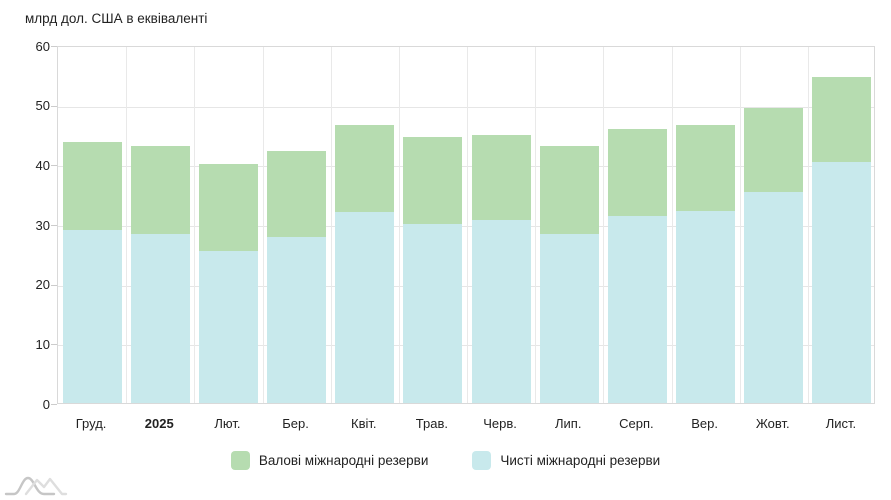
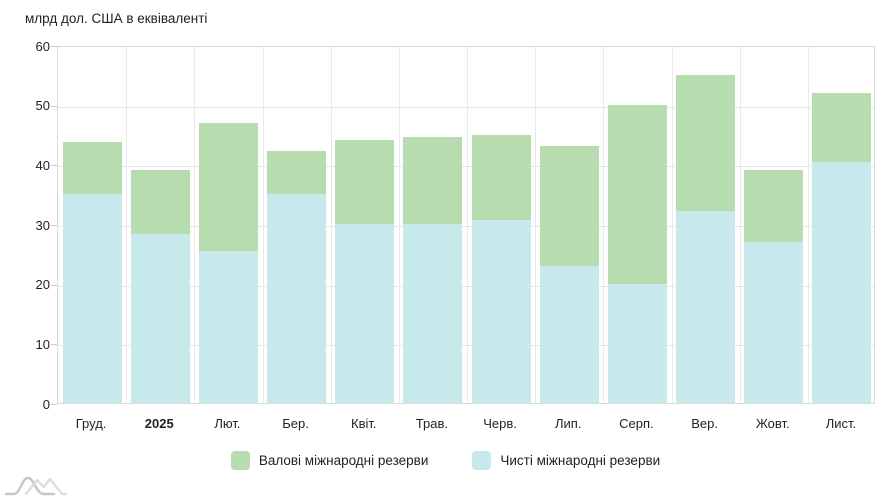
Чисті міжнародні резерви/Груд.: 29 -> 35
Валові міжнародні резерви/2025: 43 -> 39
Валові міжнародні резерви/Лют.: 40 -> 47
Чисті міжнародні резерви/Бер.: 28 -> 35
Валові міжнародні резерви/Квіт.: 47 -> 44
Чисті міжнародні резерви/Квіт.: 32 -> 30
Чисті міжнародні резерви/Лип.: 28 -> 23
Валові міжнародні резерви/Серп.: 46 -> 50
Чисті міжнародні резерви/Серп.: 31 -> 20
Валові міжнародні резерви/Вер.: 47 -> 55
Валові міжнародні резерви/Жовт.: 50 -> 39
Чисті міжнародні резерви/Жовт.: 35 -> 27
Валові міжнародні резерви/Лист.: 55 -> 52
